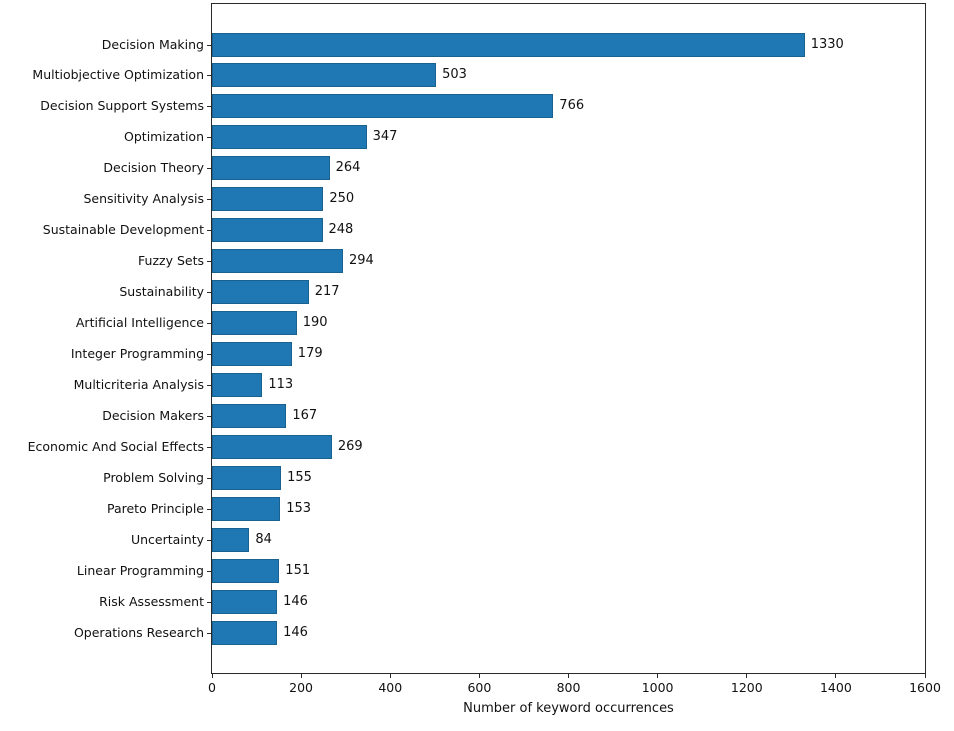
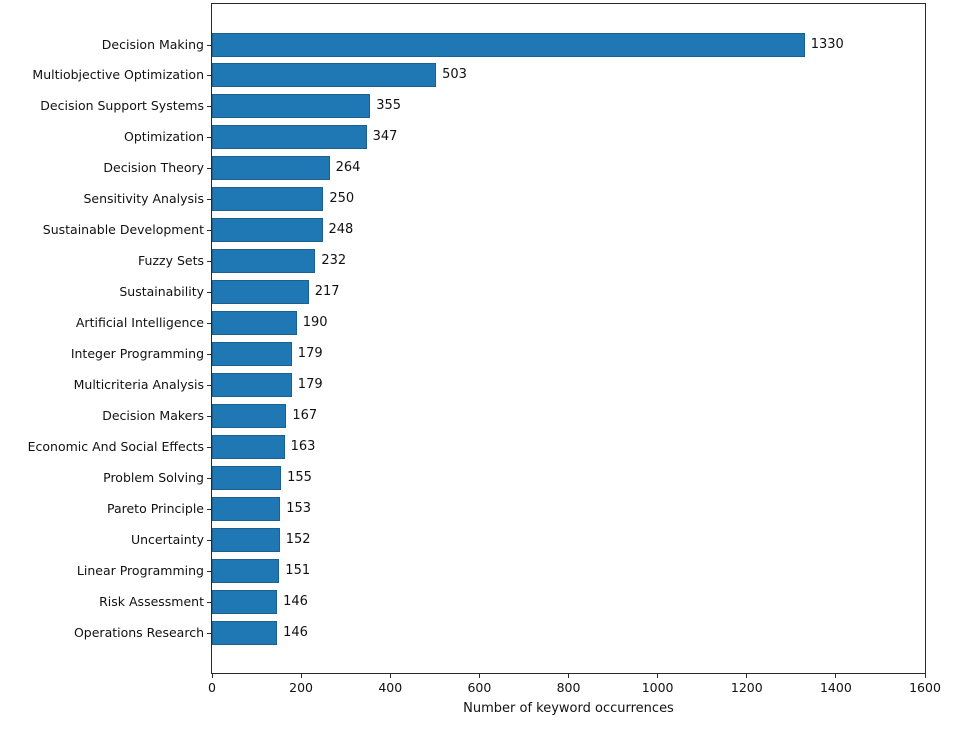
Decision Support Systems: 766 -> 355
Fuzzy Sets: 294 -> 232
Multicriteria Analysis: 113 -> 179
Economic And Social Effects: 269 -> 163
Uncertainty: 84 -> 152
